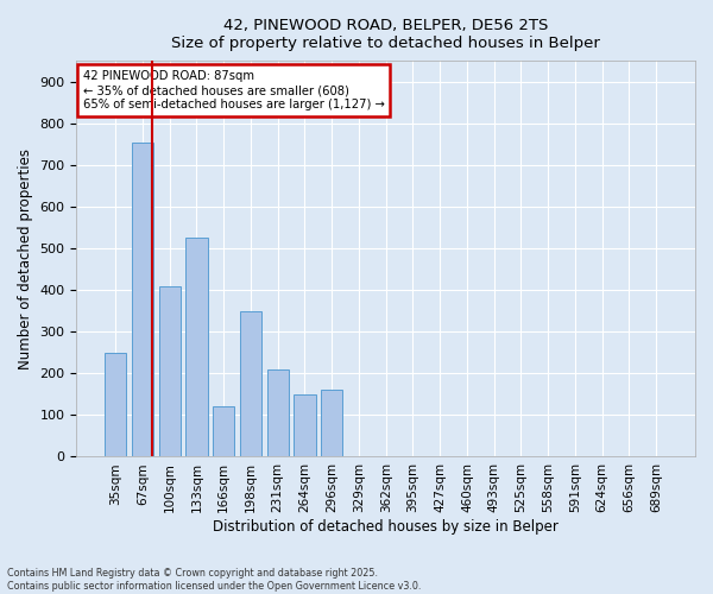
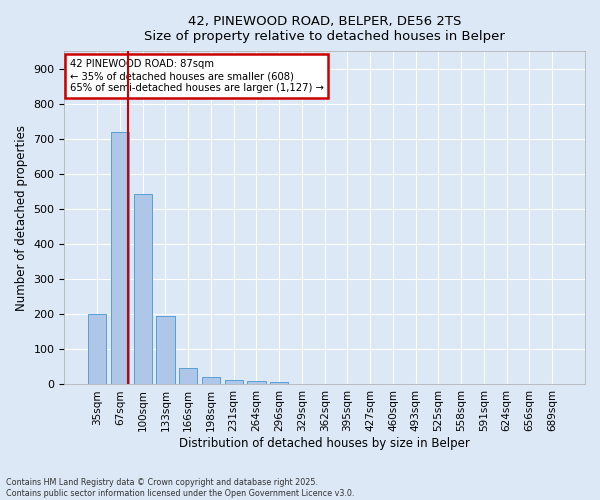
35sqm: 250 -> 202
67sqm: 755 -> 720
100sqm: 410 -> 543
133sqm: 525 -> 196
166sqm: 120 -> 47
198sqm: 350 -> 20
231sqm: 210 -> 13
264sqm: 150 -> 10
296sqm: 160 -> 7
